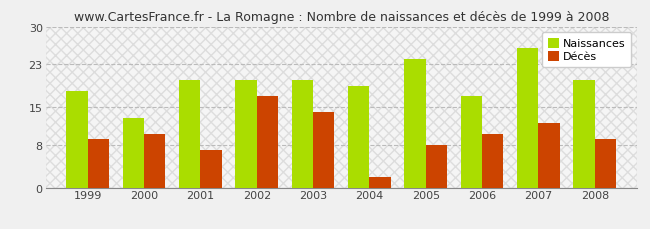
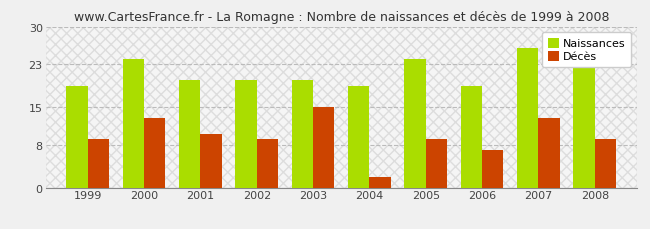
Naissances/1999: 18 -> 19
Naissances/2000: 13 -> 24
Décès/2000: 10 -> 13
Décès/2001: 7 -> 10
Décès/2002: 17 -> 9
Décès/2003: 14 -> 15
Décès/2005: 8 -> 9
Naissances/2006: 17 -> 19
Décès/2006: 10 -> 7
Décès/2007: 12 -> 13
Naissances/2008: 20 -> 23
